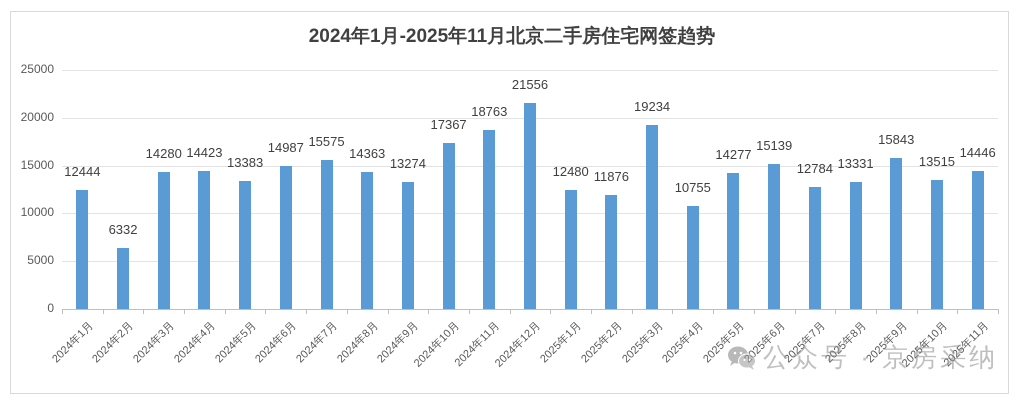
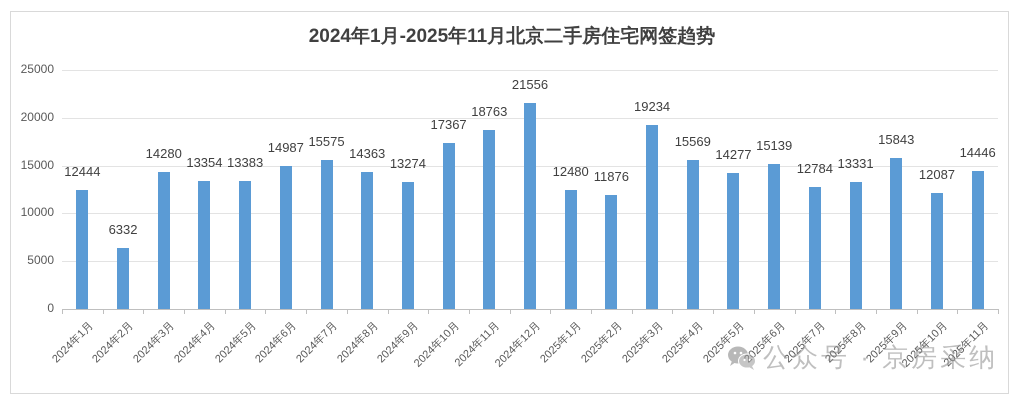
2024年4月: 14423 -> 13354
2025年4月: 10755 -> 15569
2025年10月: 13515 -> 12087
